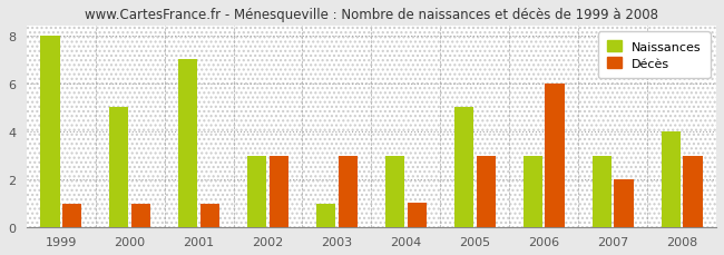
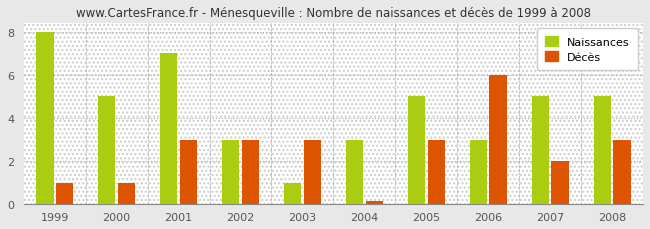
Décès/2001: 1.00 -> 3.00
Décès/2004: 1.05 -> 0.15
Naissances/2007: 3 -> 5
Naissances/2008: 4 -> 5
